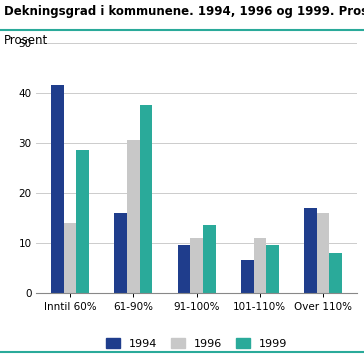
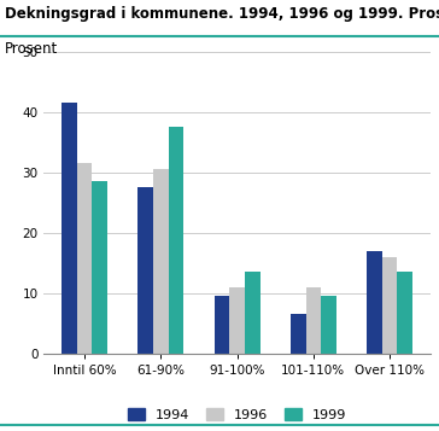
1996/Inntil 60%: 14.0 -> 31.5
1994/61-90%: 16.0 -> 27.5
1999/Over 110%: 8.0 -> 13.5
